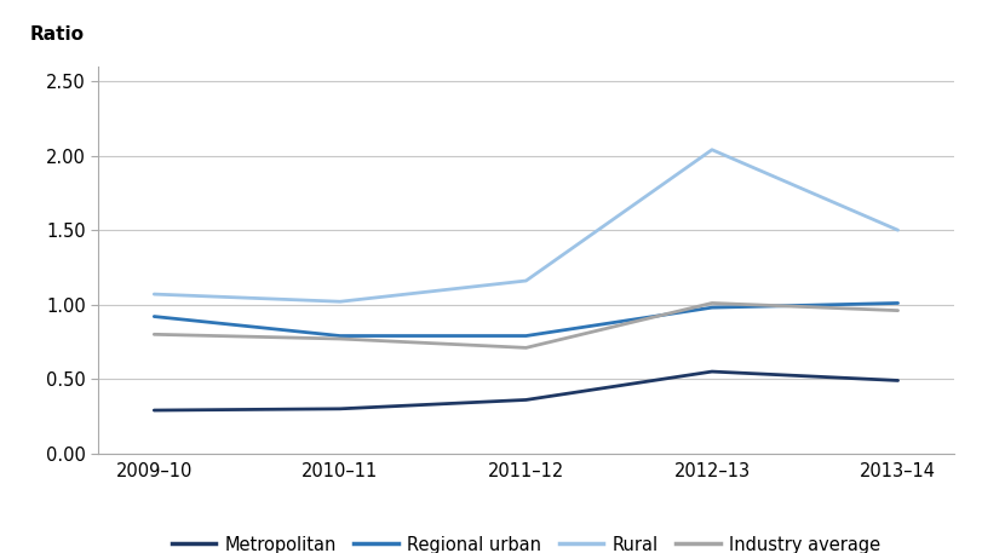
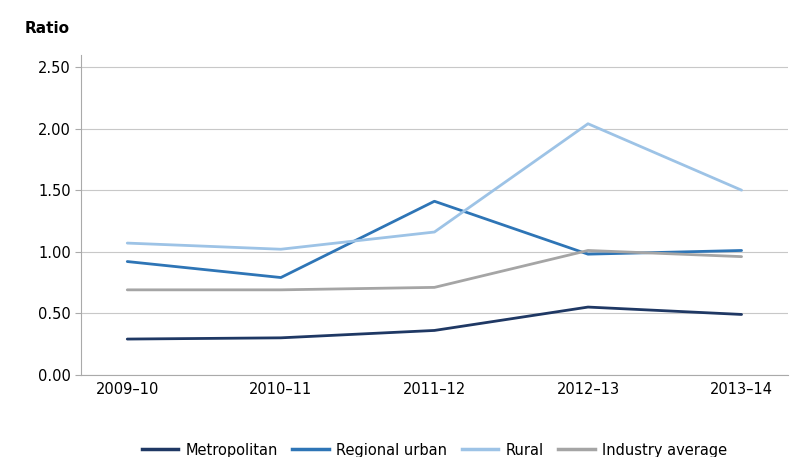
Industry average/2009–10: 0.80 -> 0.69
Industry average/2010–11: 0.77 -> 0.69
Regional urban/2011–12: 0.79 -> 1.41
